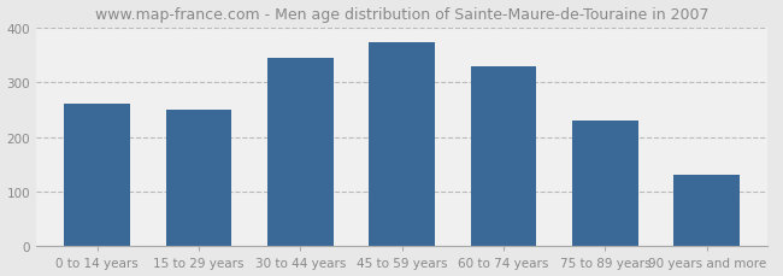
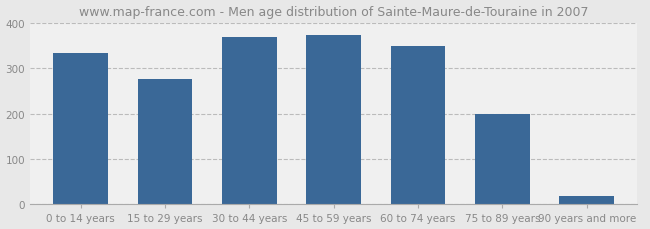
0 to 14 years: 260 -> 333
15 to 29 years: 250 -> 277
30 to 44 years: 345 -> 368
60 to 74 years: 330 -> 348
75 to 89 years: 230 -> 200
90 years and more: 130 -> 18
